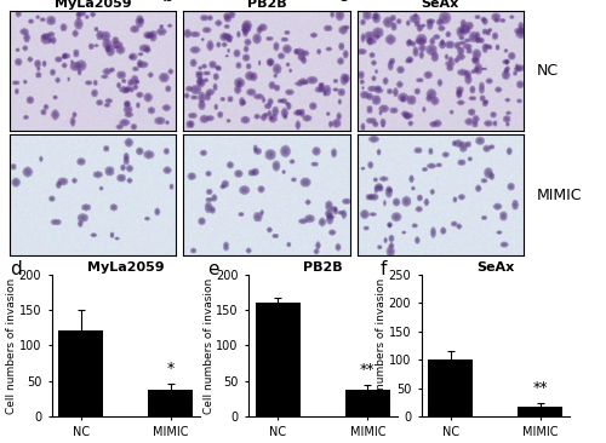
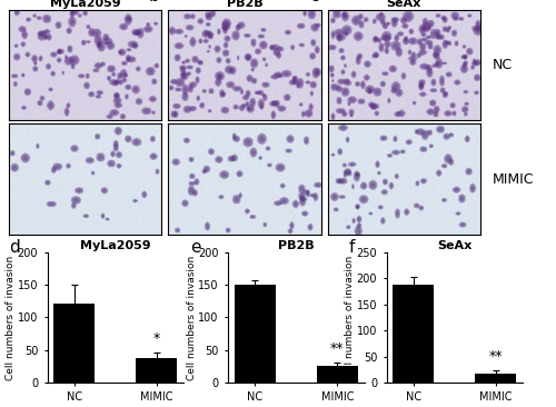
PB2B/NC: 160 -> 151
PB2B/MIMIC: 38 -> 25
SeAx/NC: 100 -> 188
